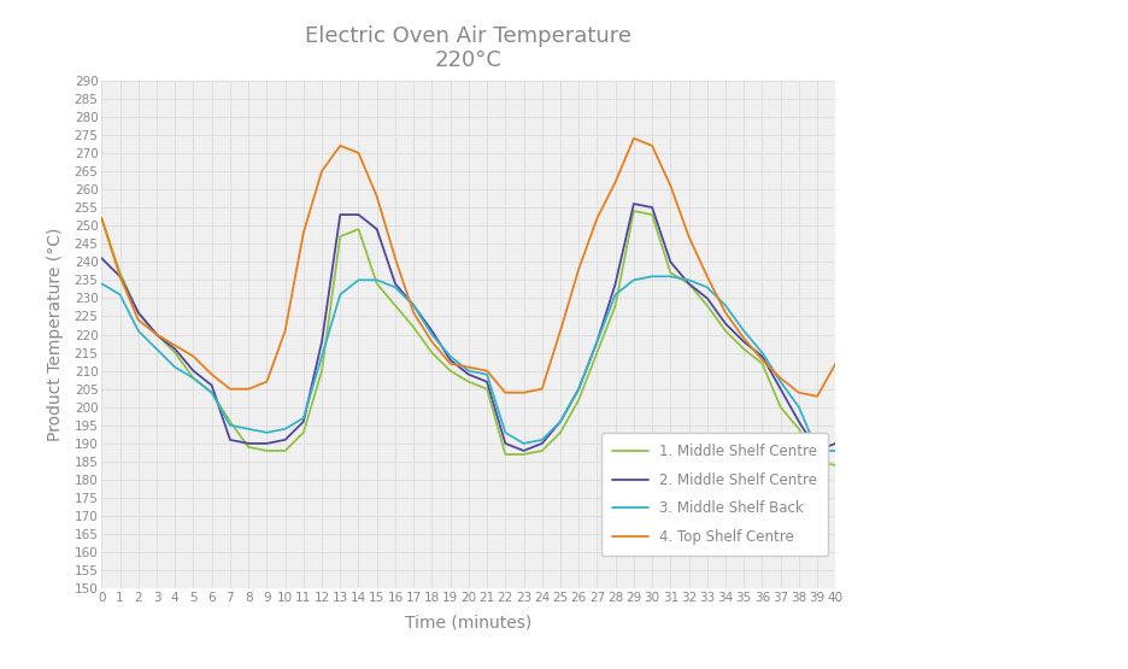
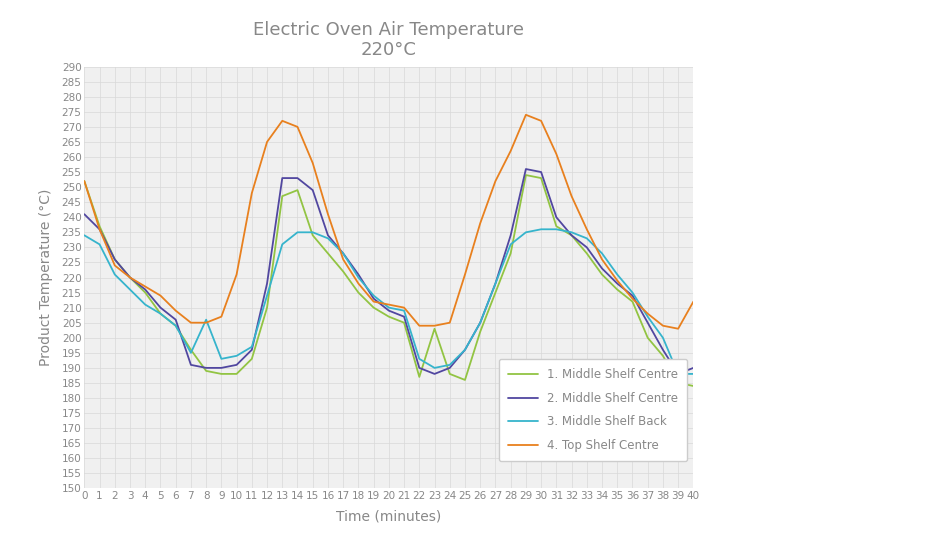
3. Middle Shelf Back/8: 194 -> 206
1. Middle Shelf Centre/23: 187 -> 203
1. Middle Shelf Centre/25: 193 -> 186
